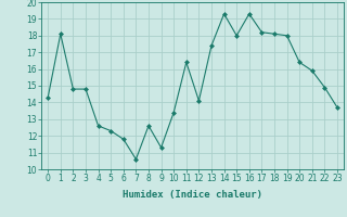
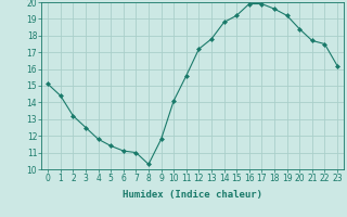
0: 14.3 -> 15.1
1: 18.1 -> 14.4
2: 14.8 -> 13.2
3: 14.8 -> 12.5
4: 12.6 -> 11.8
5: 12.3 -> 11.4
6: 11.8 -> 11.1
7: 10.6 -> 11.0
8: 12.6 -> 10.3
9: 11.3 -> 11.8
10: 13.4 -> 14.1
11: 16.4 -> 15.6
12: 14.1 -> 17.2
13: 17.4 -> 17.8
14: 19.3 -> 18.8
15: 18.0 -> 19.2
16: 19.3 -> 19.9
17: 18.2 -> 19.9
18: 18.1 -> 19.6
19: 18.0 -> 19.2
20: 16.4 -> 18.4
21: 15.9 -> 17.7
22: 14.9 -> 17.5
23: 13.7 -> 16.2
